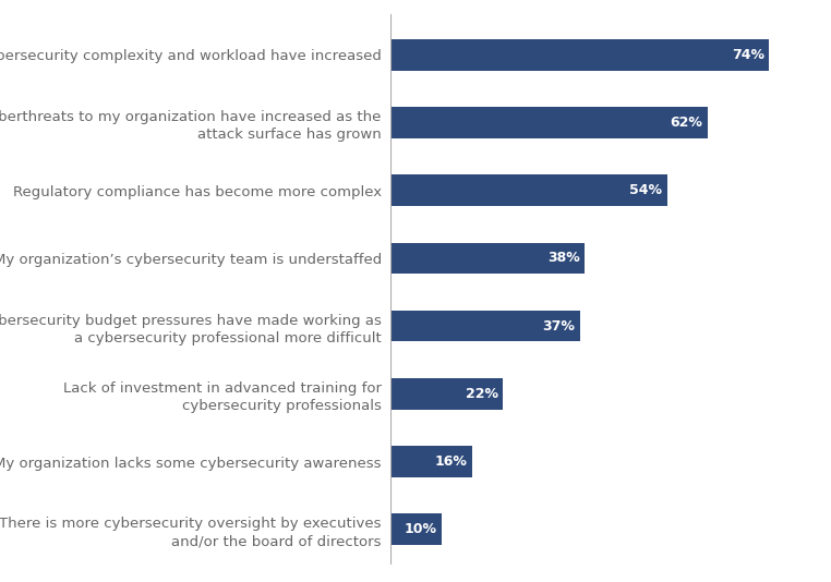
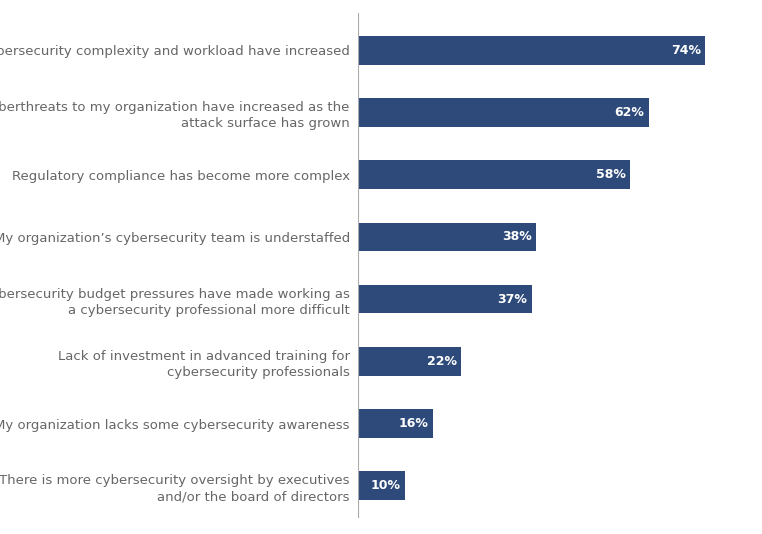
Regulatory compliance has become more complex: 54% -> 58%
